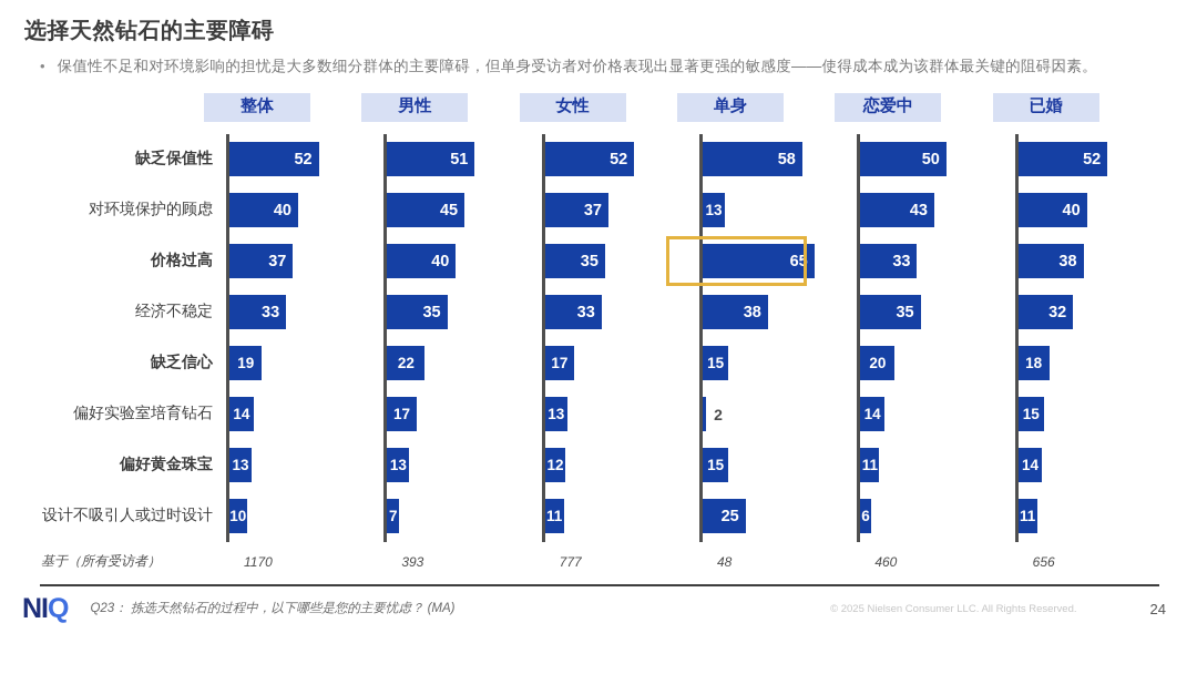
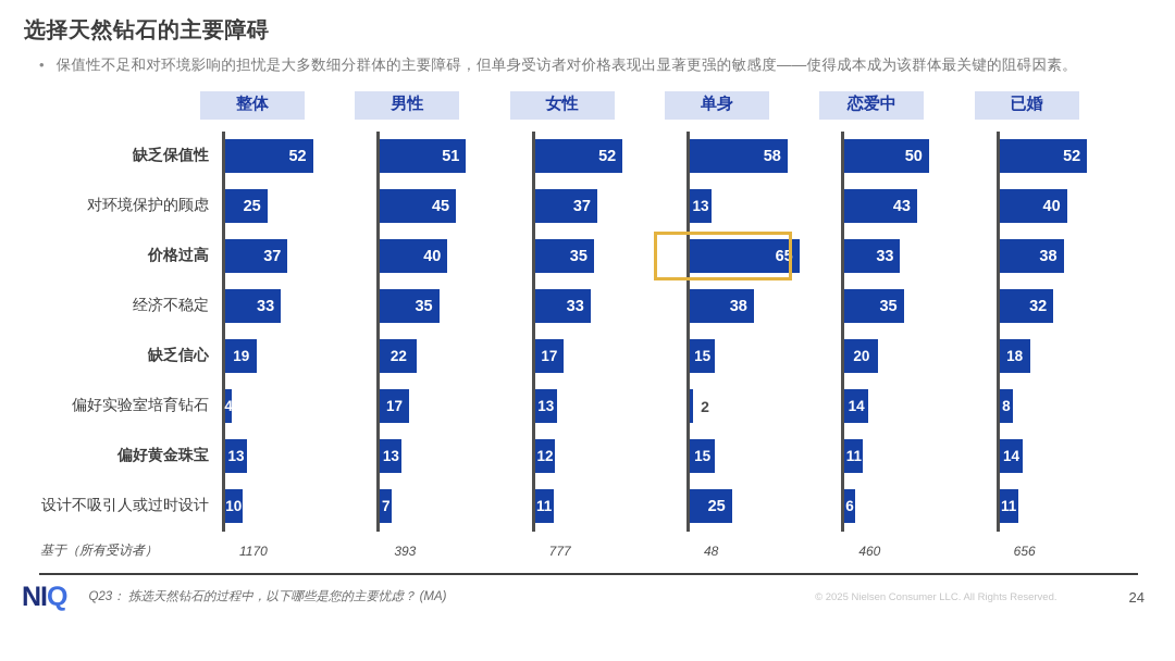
整体/对环境保护的顾虑: 40 -> 25
整体/偏好实验室培育钻石: 14 -> 4
已婚/偏好实验室培育钻石: 15 -> 8
